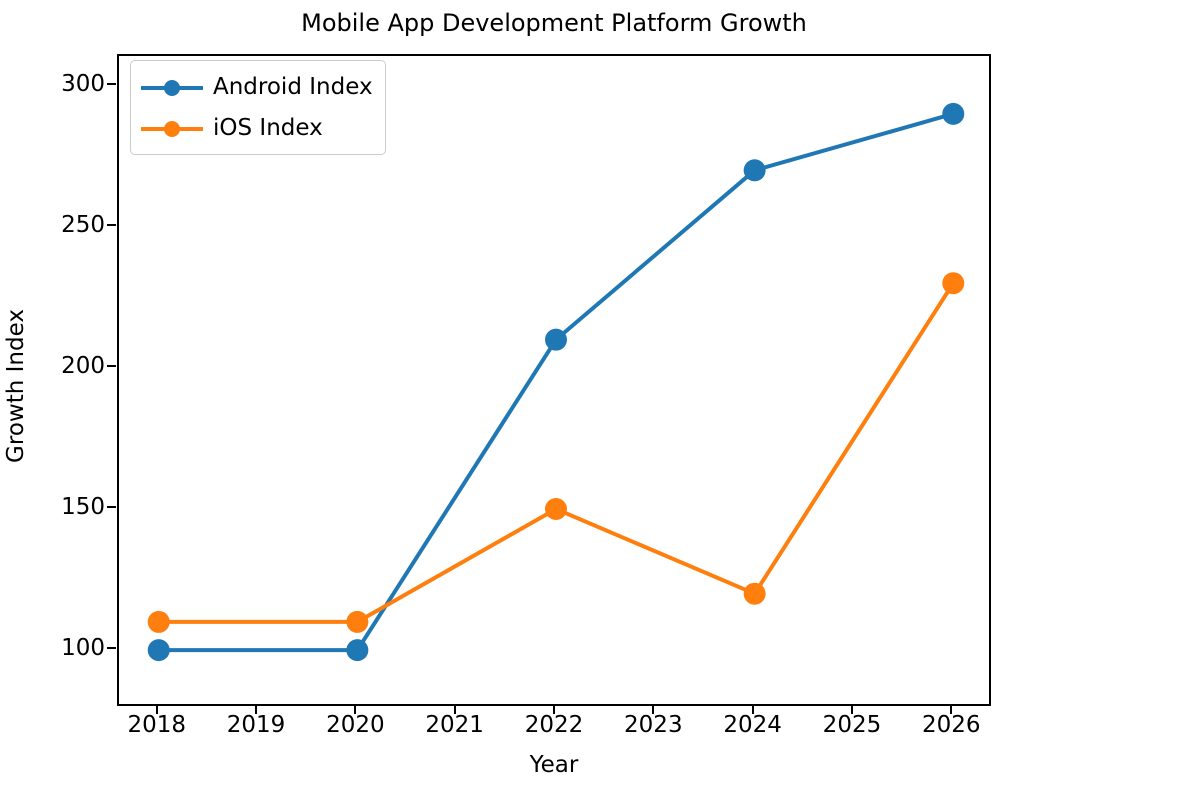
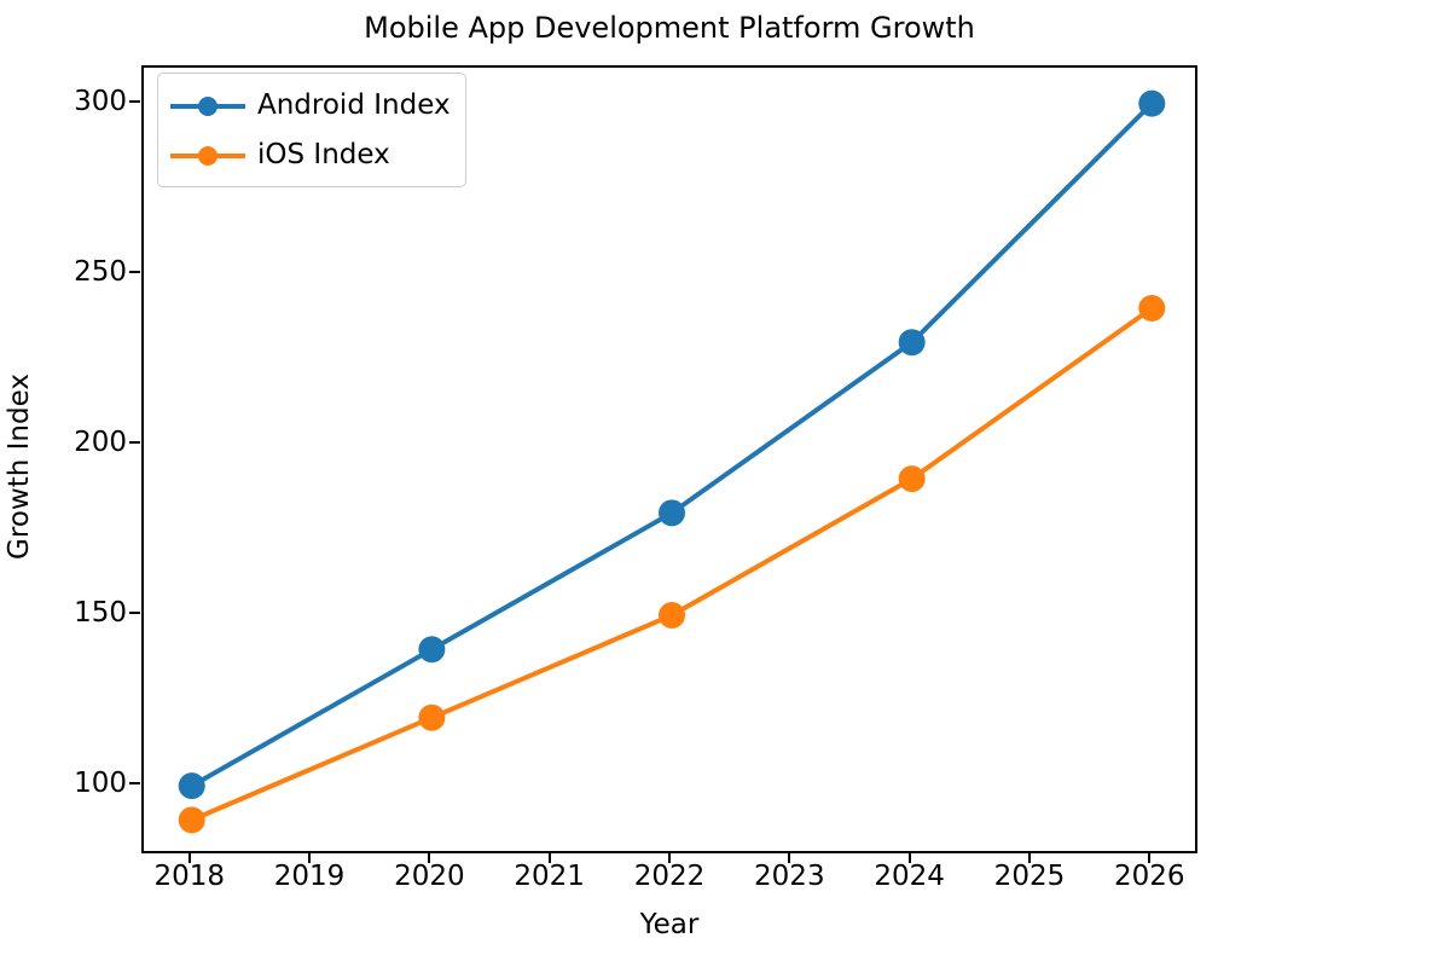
iOS Index/2018: 110 -> 90
Android Index/2020: 100 -> 140
iOS Index/2020: 110 -> 120
Android Index/2022: 210 -> 180
Android Index/2024: 270 -> 230
iOS Index/2024: 120 -> 190
Android Index/2026: 290 -> 300
iOS Index/2026: 230 -> 240
